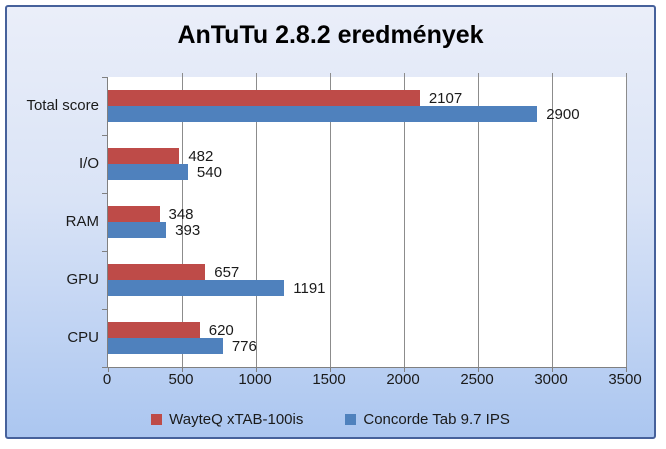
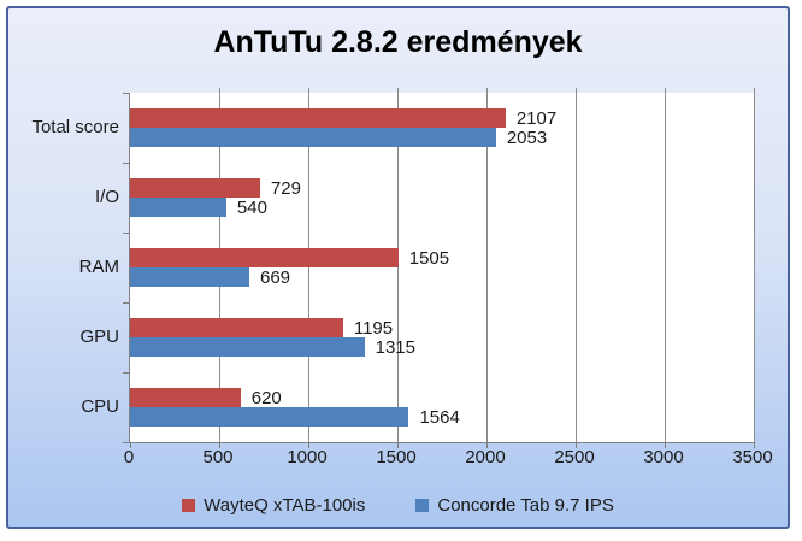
Concorde Tab 9.7 IPS/Total score: 2900 -> 2053
WayteQ xTAB-100is/I/O: 482 -> 729
WayteQ xTAB-100is/RAM: 348 -> 1505
Concorde Tab 9.7 IPS/RAM: 393 -> 669
WayteQ xTAB-100is/GPU: 657 -> 1195
Concorde Tab 9.7 IPS/GPU: 1191 -> 1315
Concorde Tab 9.7 IPS/CPU: 776 -> 1564
